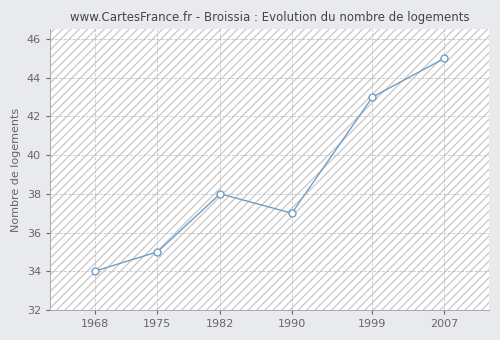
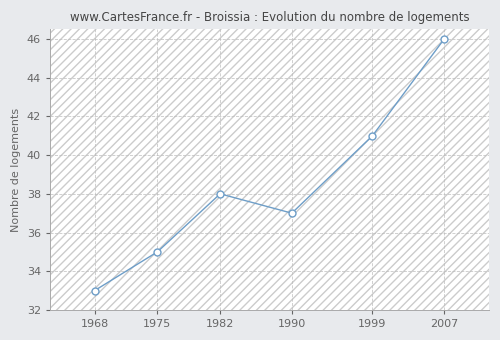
1968: 34 -> 33
1999: 43 -> 41
2007: 45 -> 46
